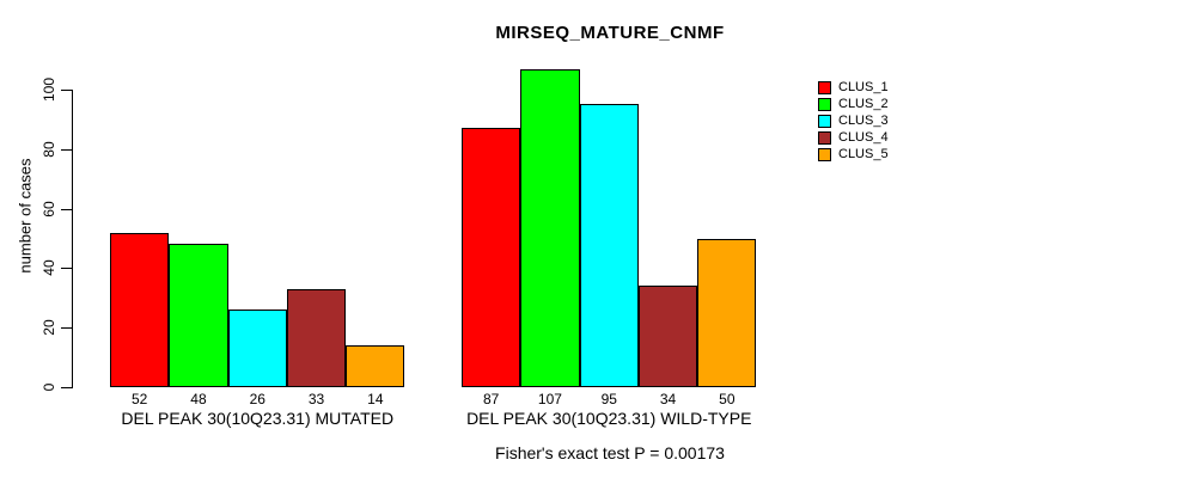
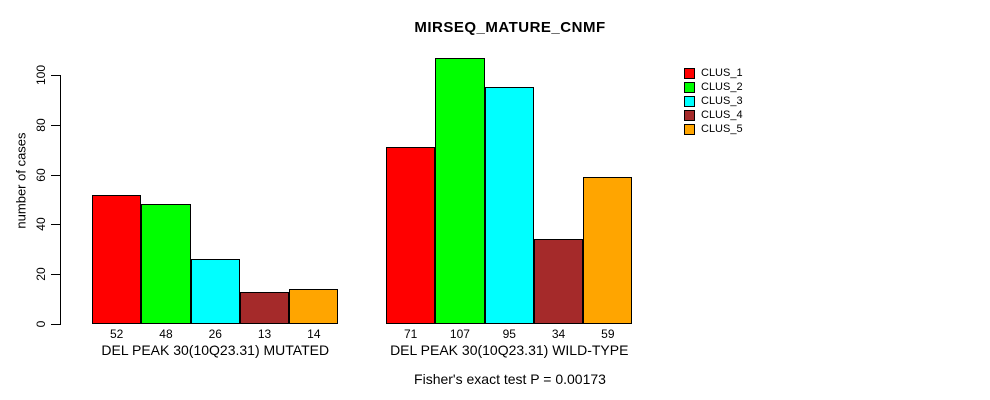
CLUS_4/DEL PEAK 30(10Q23.31) MUTATED: 33 -> 13
CLUS_1/DEL PEAK 30(10Q23.31) WILD-TYPE: 87 -> 71
CLUS_5/DEL PEAK 30(10Q23.31) WILD-TYPE: 50 -> 59
